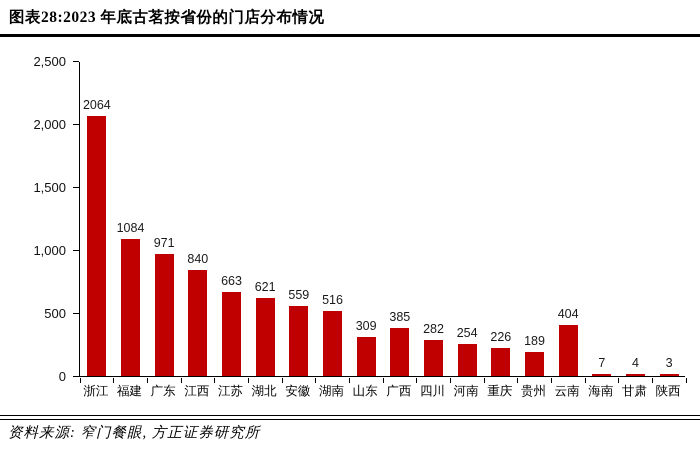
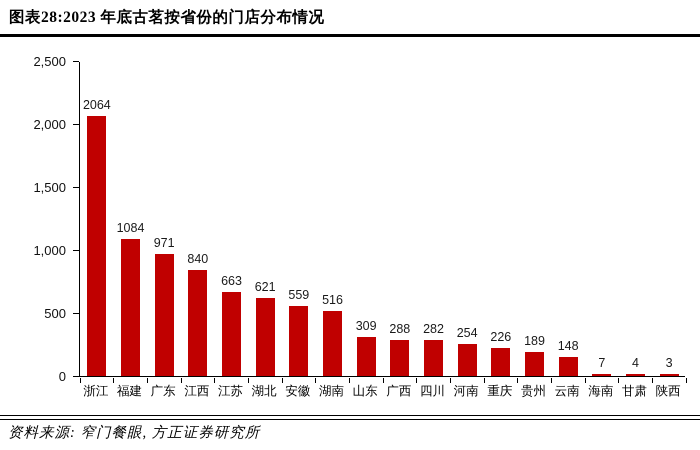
广西: 385 -> 288
云南: 404 -> 148
